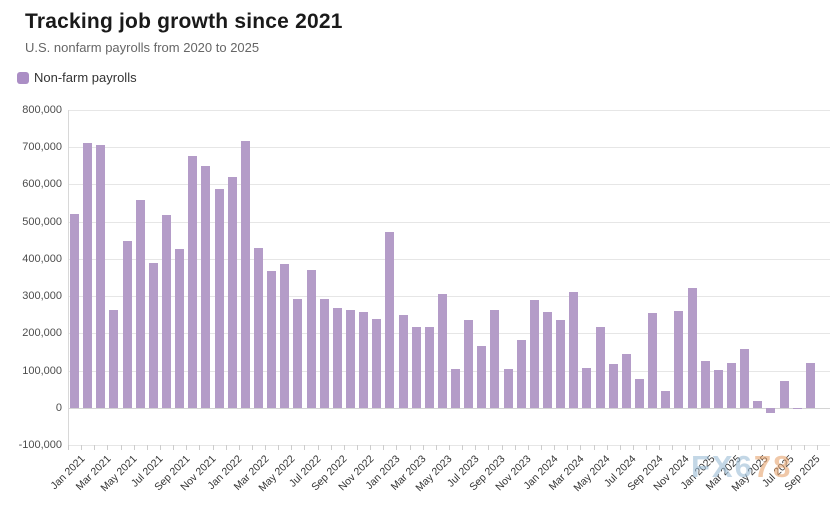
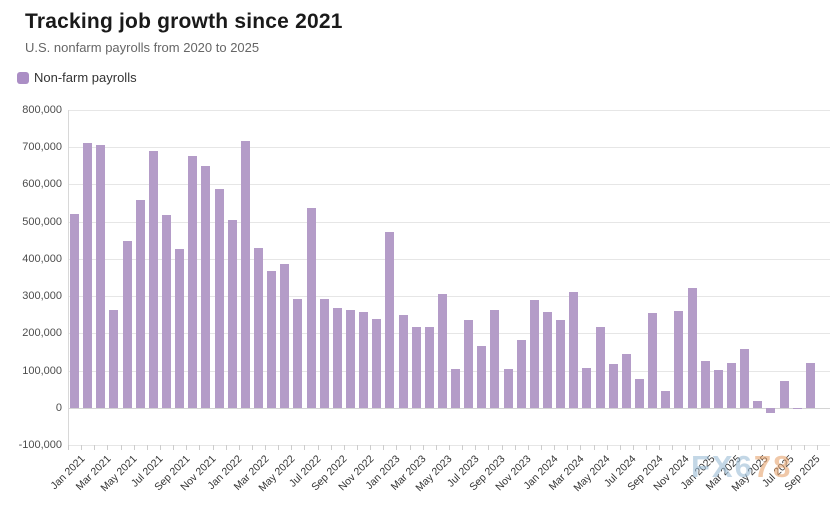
Jul 2021: 390000 -> 690000
Jan 2022: 620000 -> 500000
Jul 2022: 370000 -> 540000
